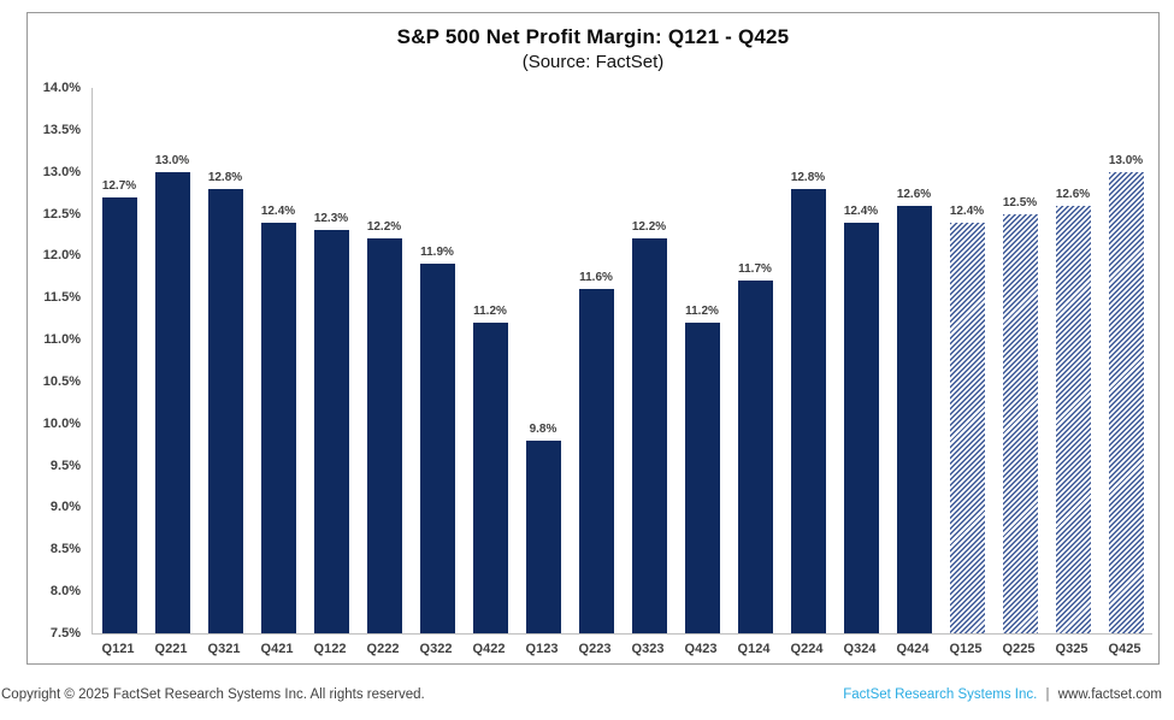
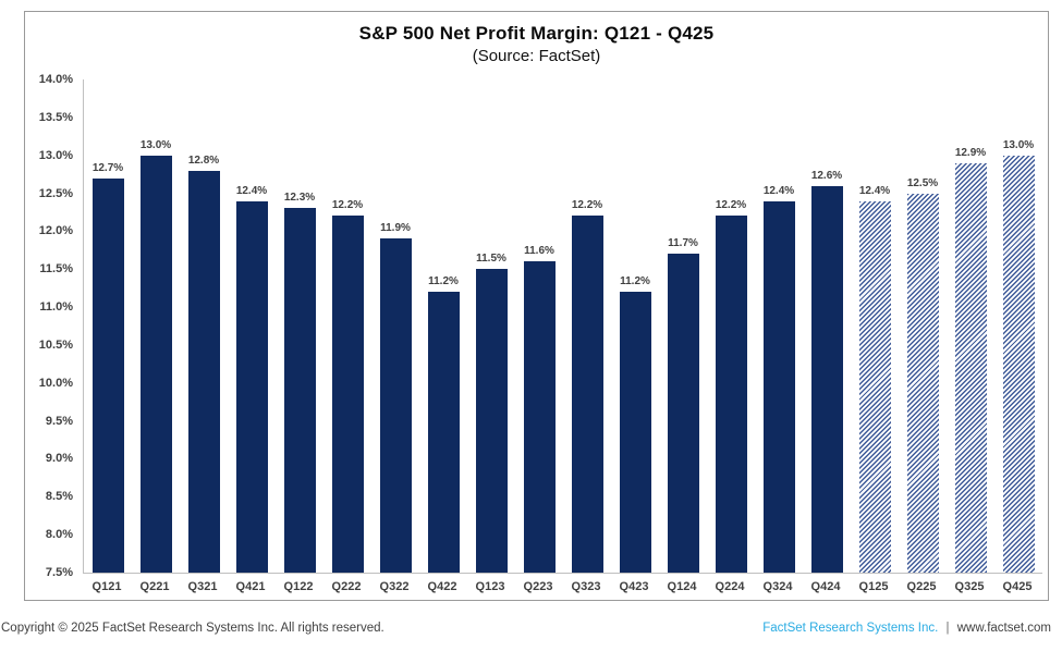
Q123: 9.8% -> 11.5%
Q224: 12.8% -> 12.2%
Q325: 12.6% -> 12.9%
